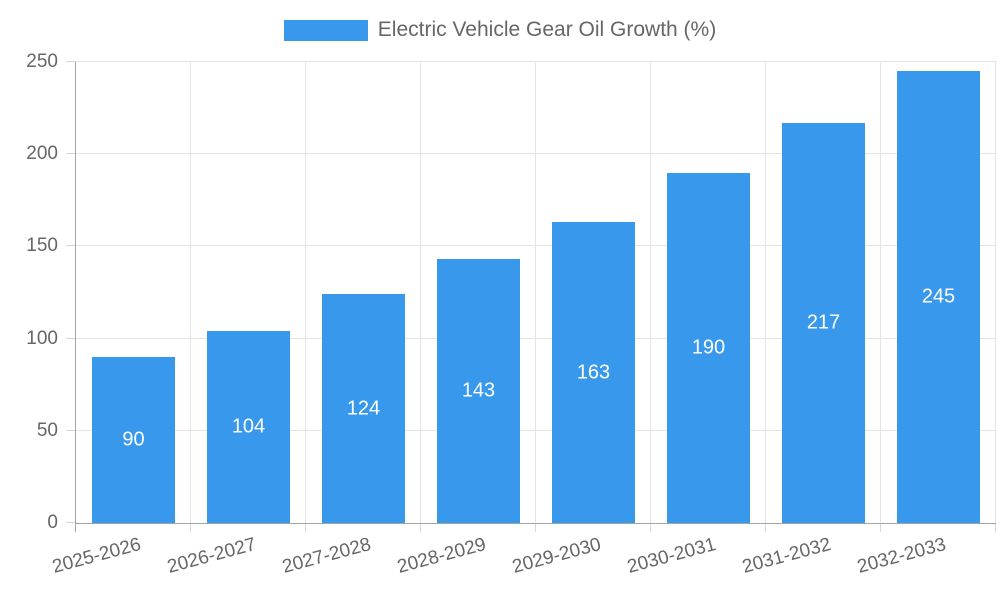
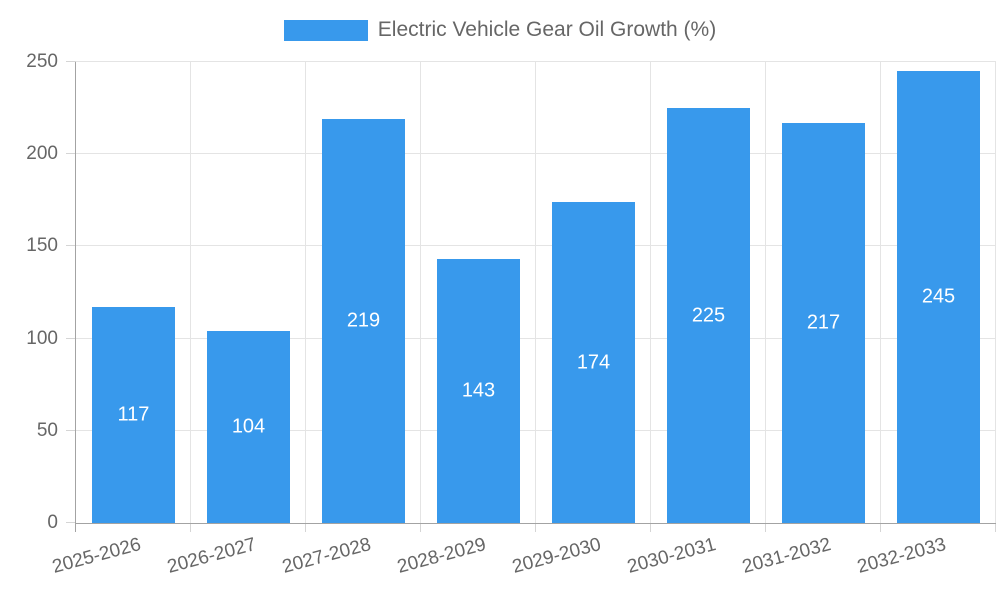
2025-2026: 90 -> 117
2027-2028: 124 -> 219
2029-2030: 163 -> 174
2030-2031: 190 -> 225
